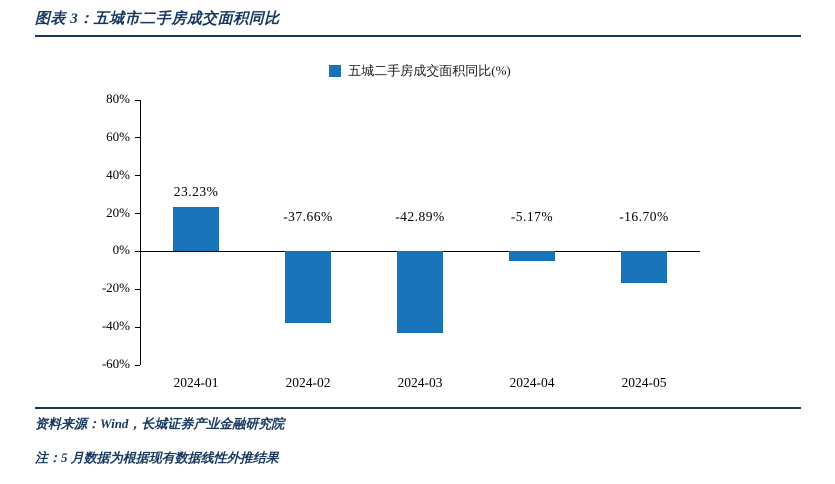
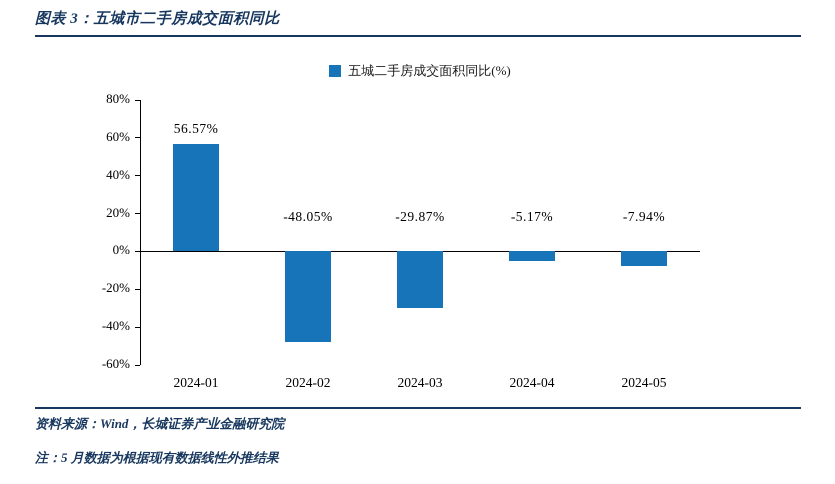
2024-01: 23.23% -> 56.57%
2024-02: -37.66% -> -48.05%
2024-03: -42.89% -> -29.87%
2024-05: -16.70% -> -7.94%
